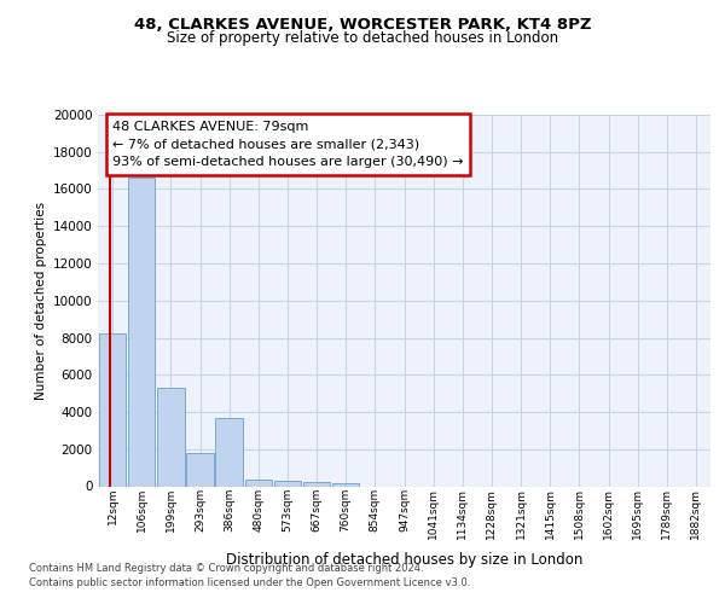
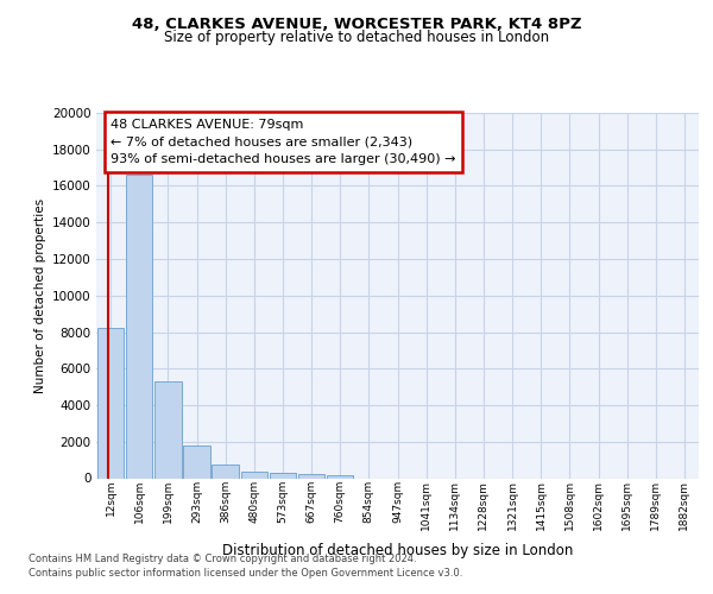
386sqm: 3700 -> 800
